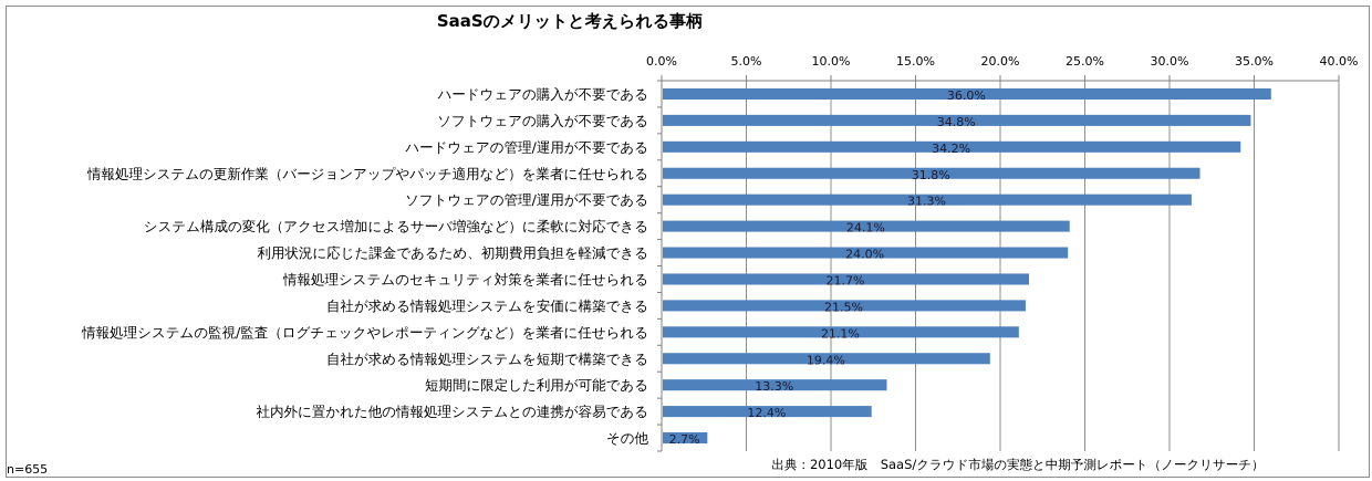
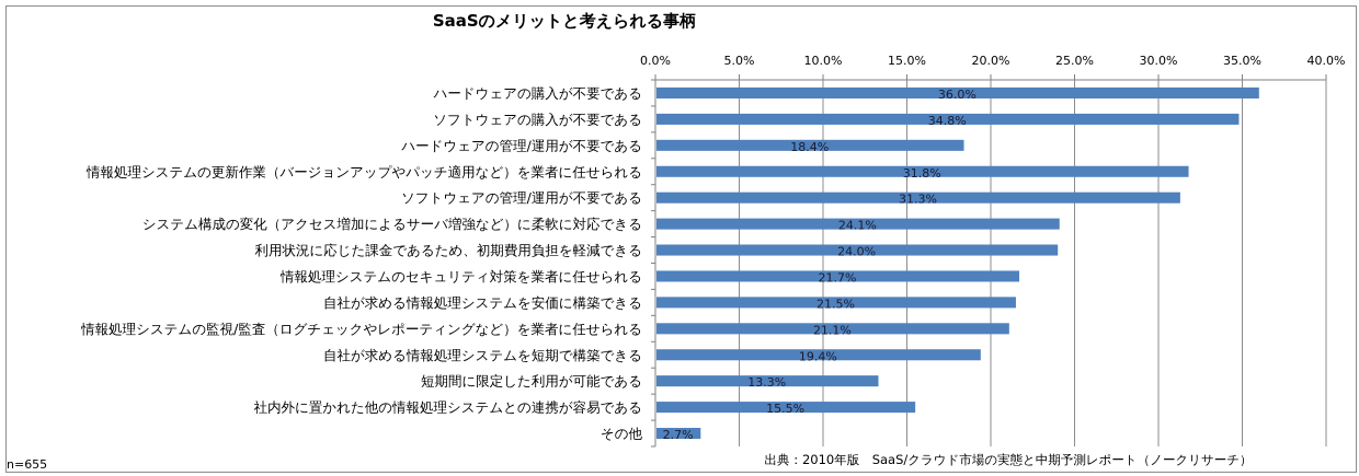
ハードウェアの管理/運用が不要である: 34.2% -> 18.4%
社内外に置かれた他の情報処理システムとの連携が容易である: 12.4% -> 15.5%
